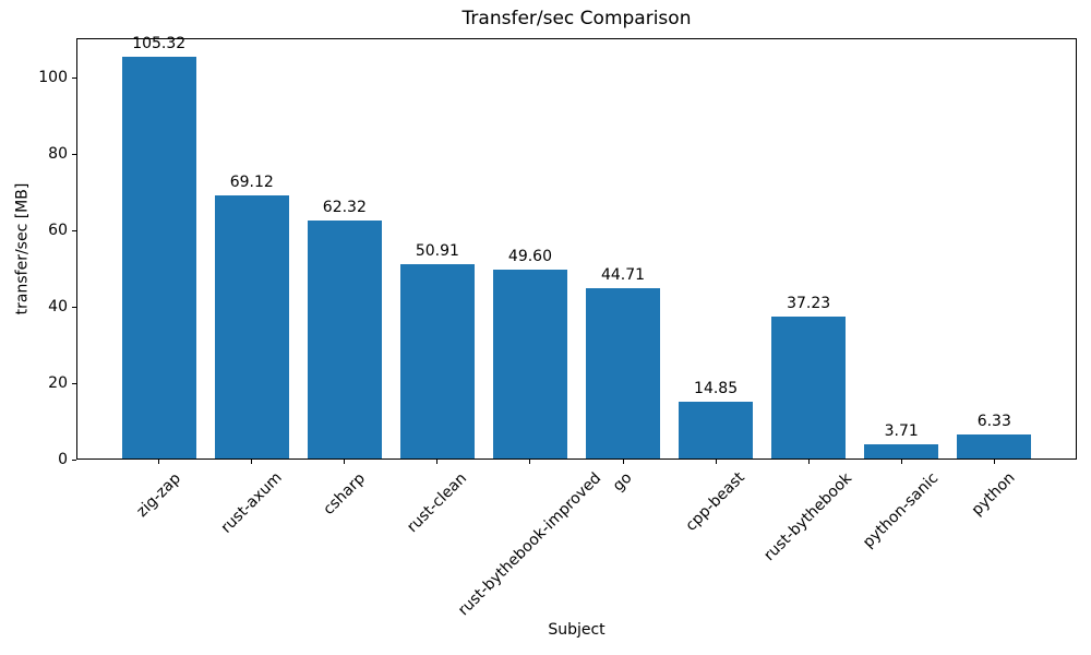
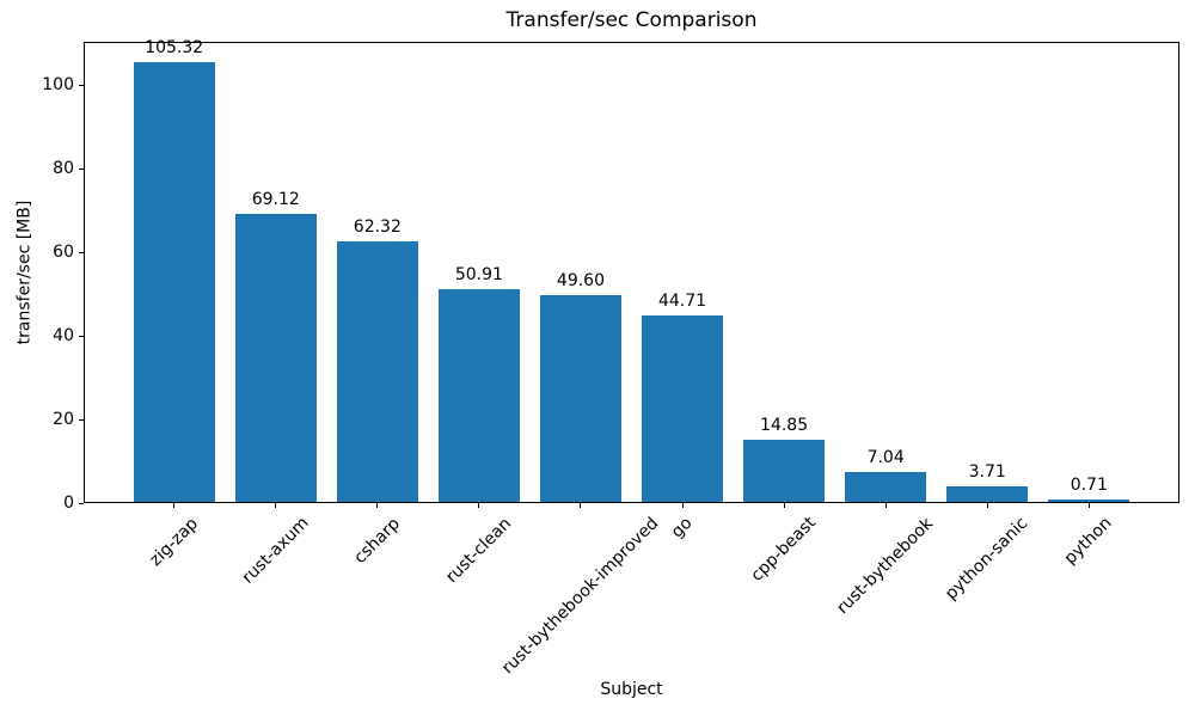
rust-bythebook: 37.23 -> 7.04
python: 6.33 -> 0.71
